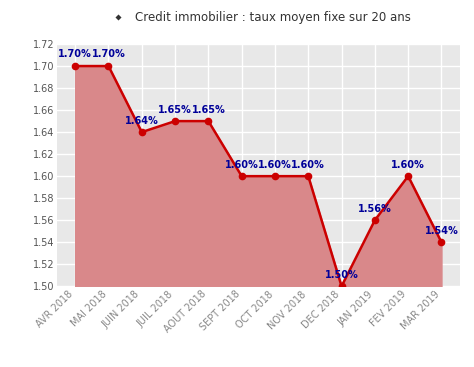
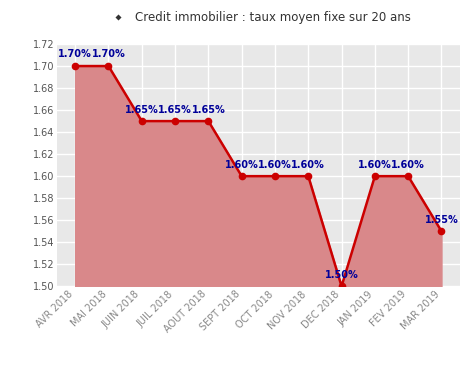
JUIN 2018: 1.64% -> 1.65%
JAN 2019: 1.56% -> 1.60%
MAR 2019: 1.54% -> 1.55%
